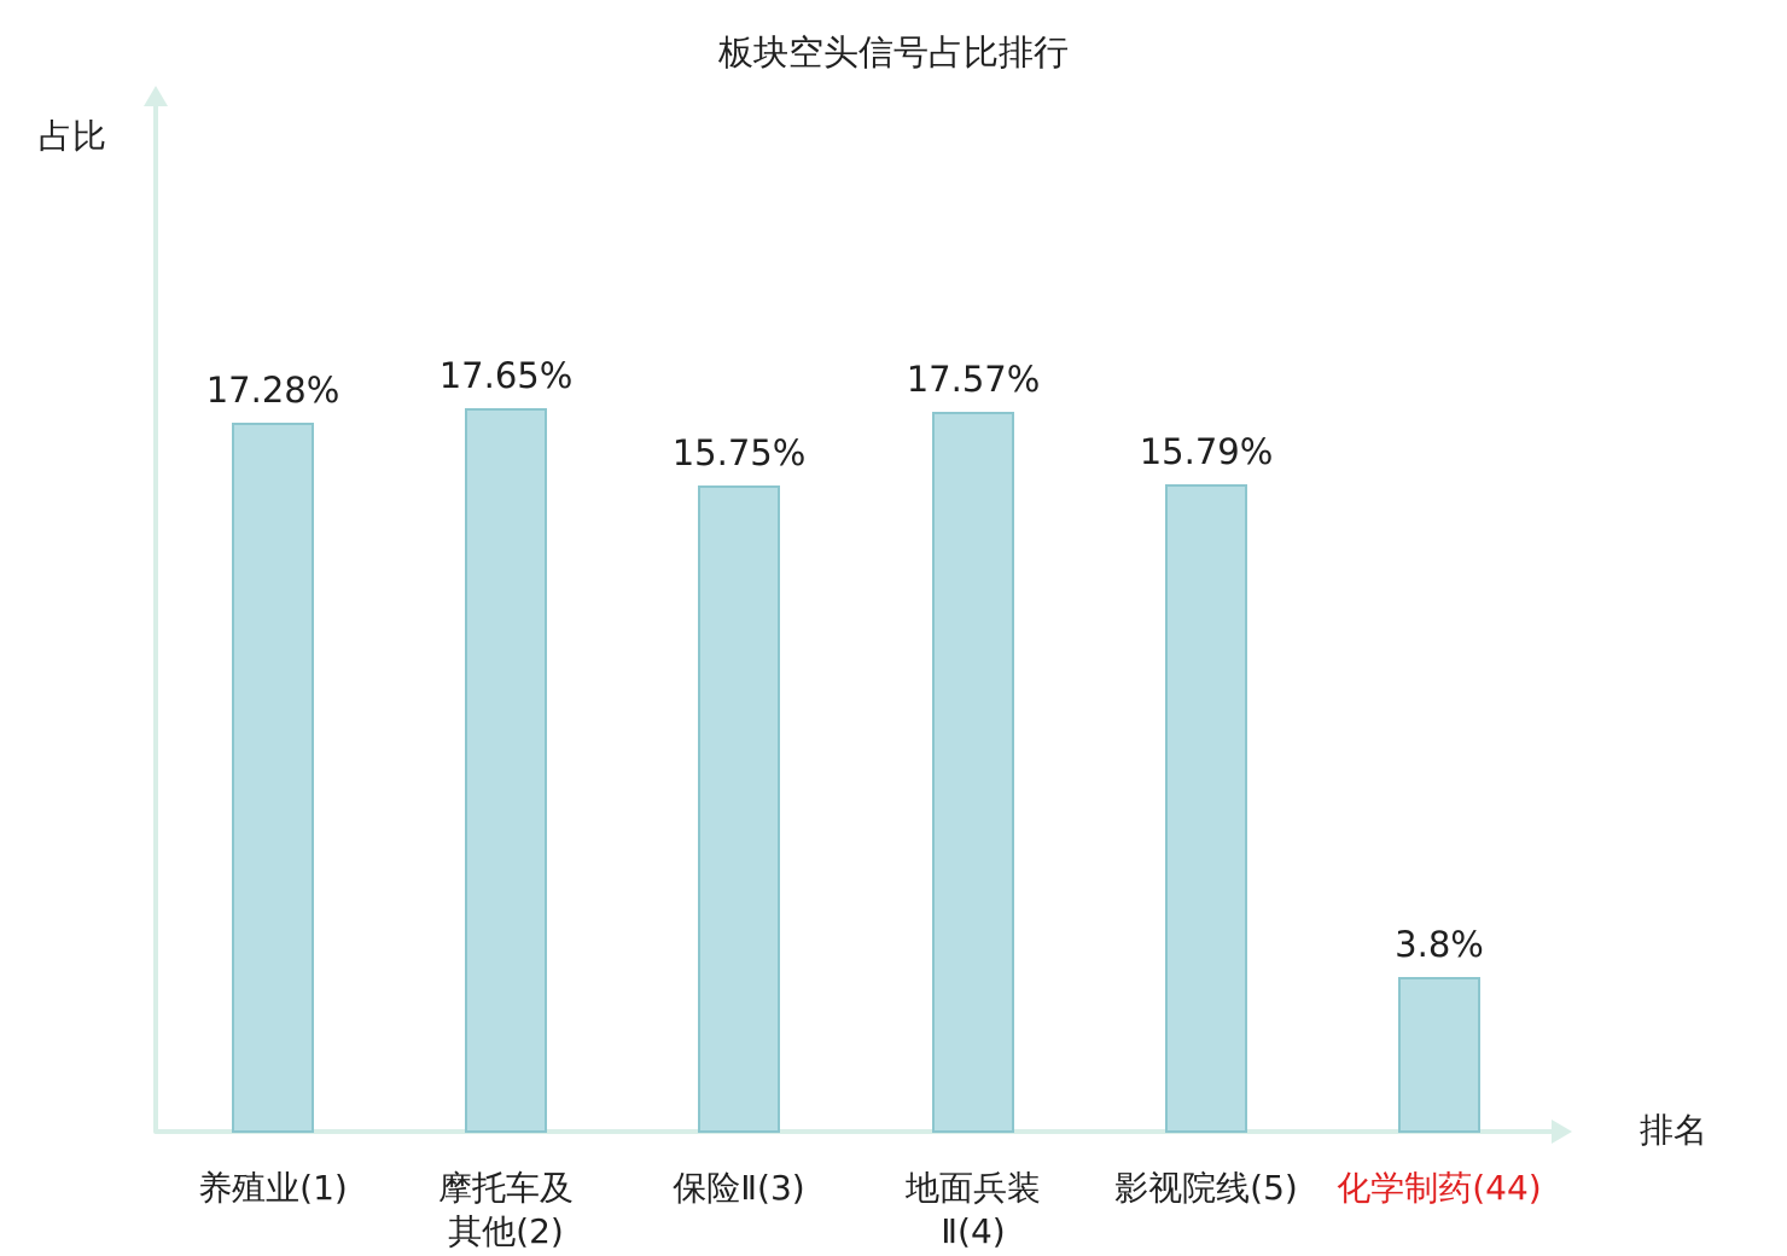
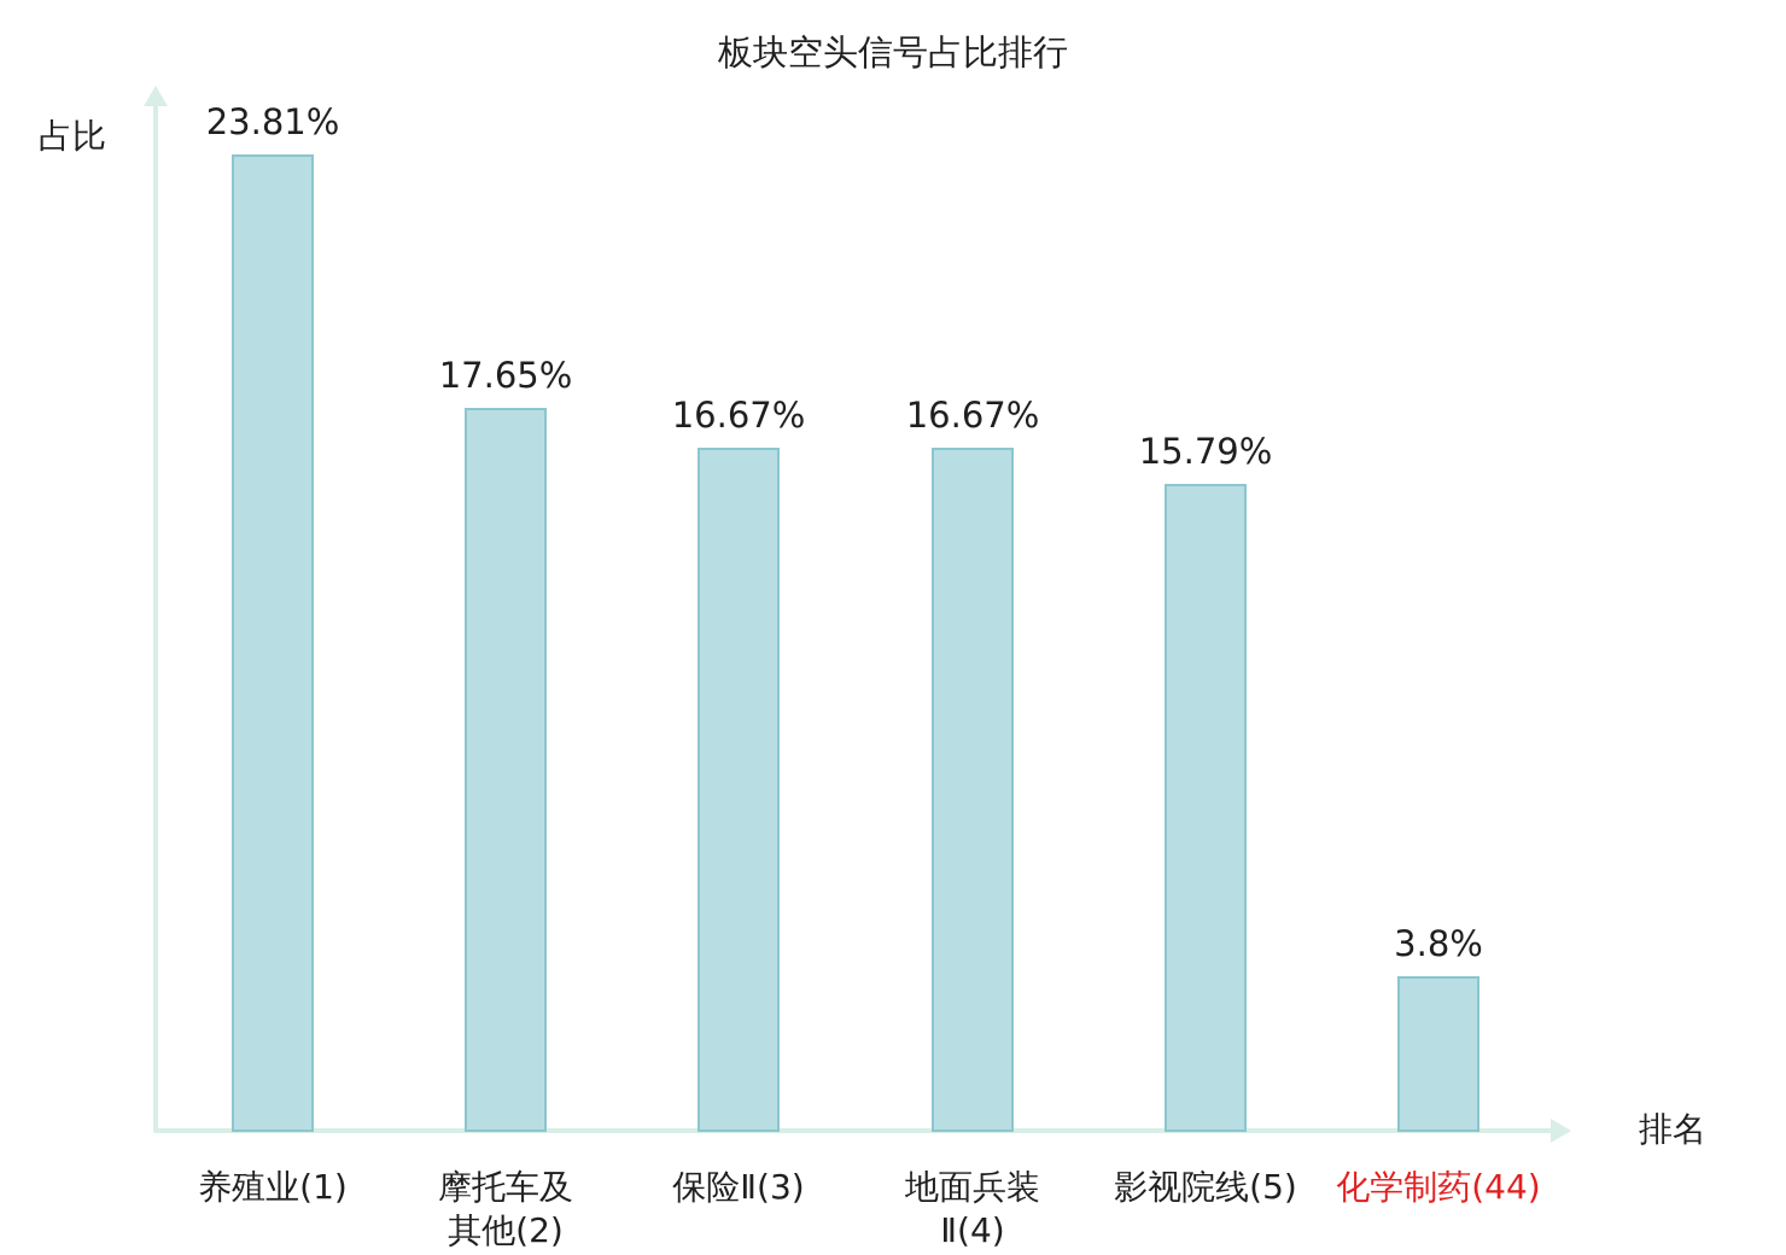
养殖业(1): 17.28% -> 23.81%
保险Ⅱ(3): 15.75% -> 16.67%
地面兵装 Ⅱ(4): 17.57% -> 16.67%
